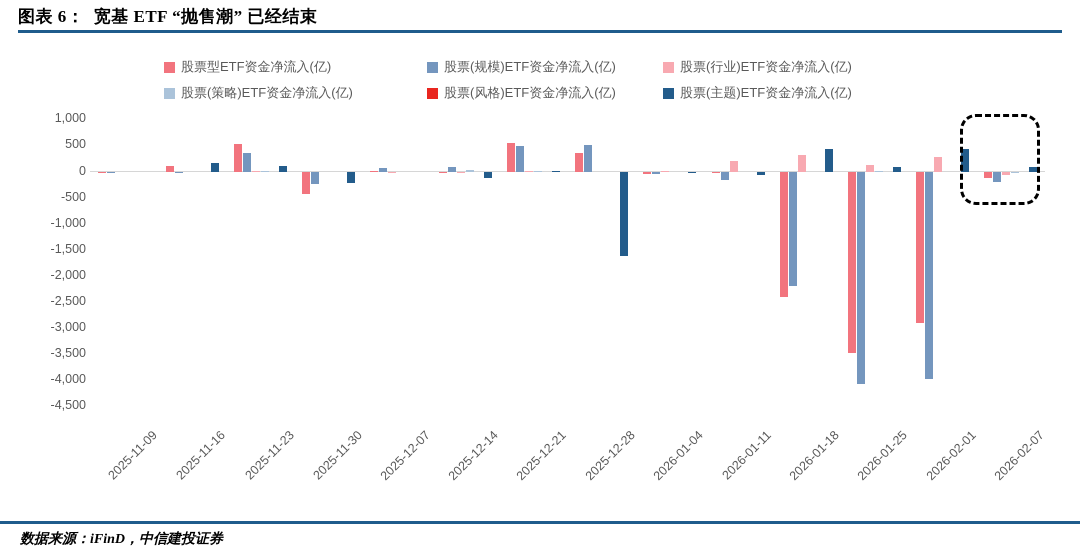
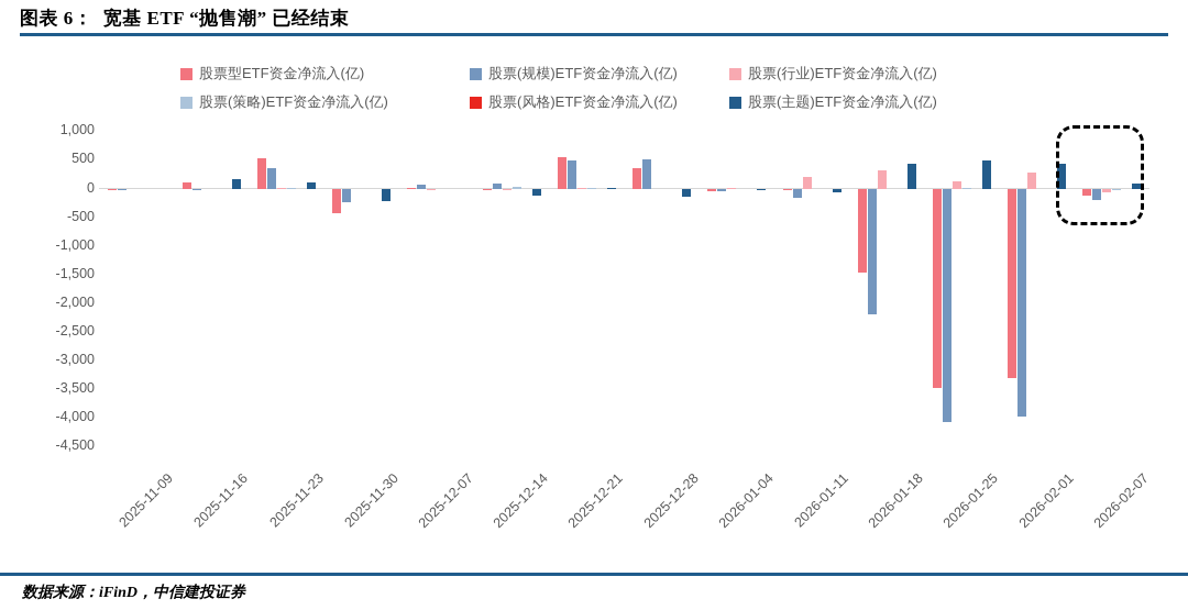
股票(主题)ETF资金净流入(亿)/2025-12-28: -1600 -> -100
股票型ETF资金净流入(亿)/2026-01-18: -2400 -> -1500
股票(主题)ETF资金净流入(亿)/2026-01-25: 100 -> 500
股票型ETF资金净流入(亿)/2026-02-01: -2900 -> -3300
